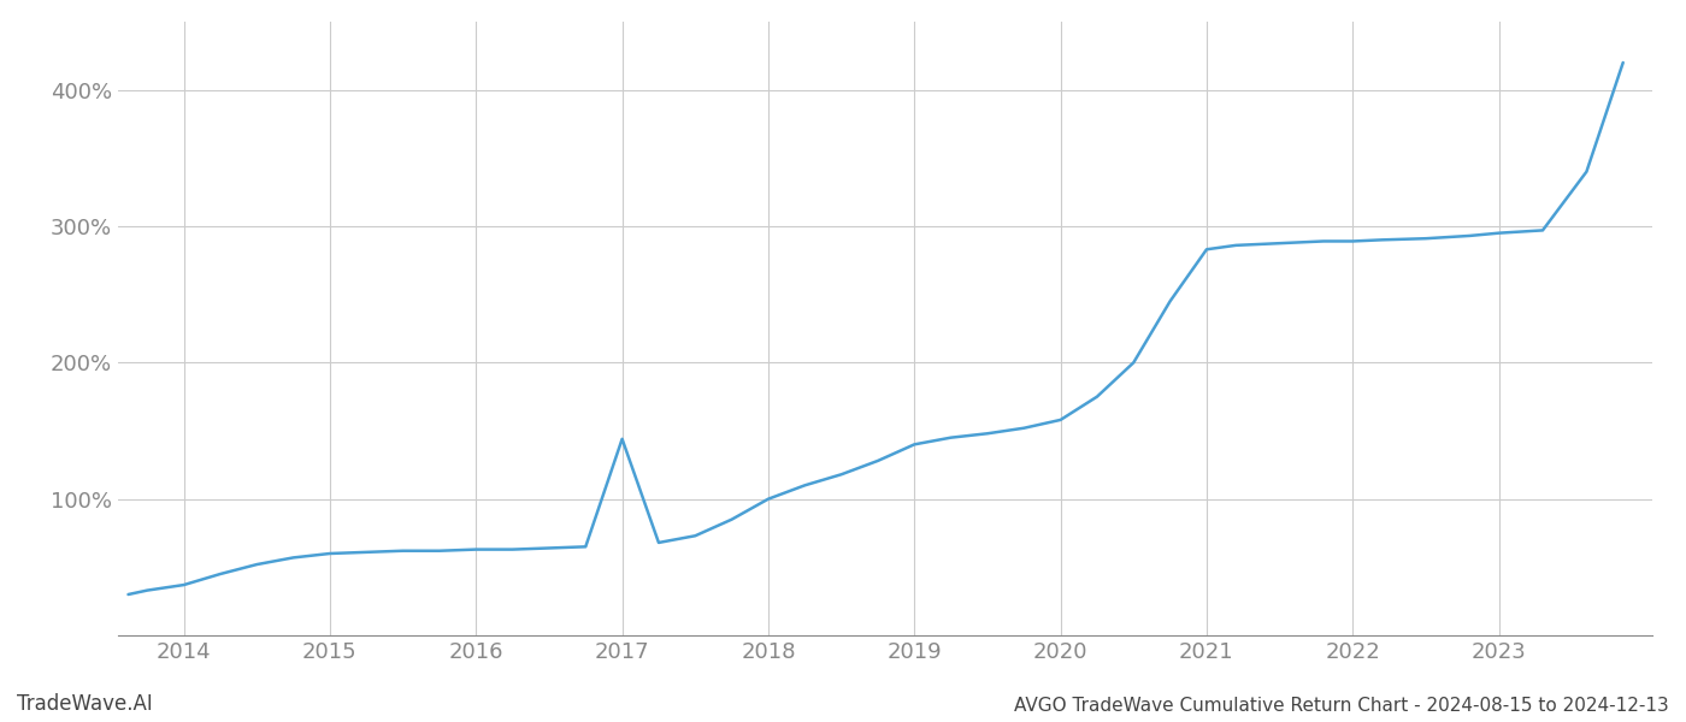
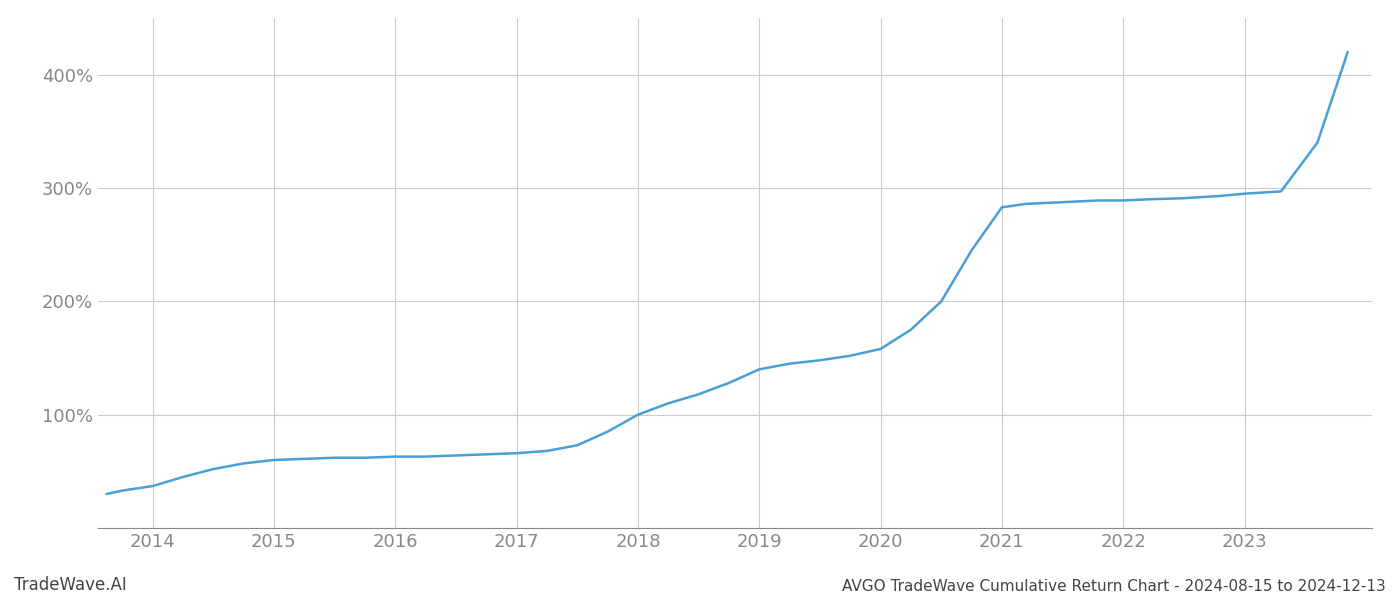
2017: 144% -> 66%
